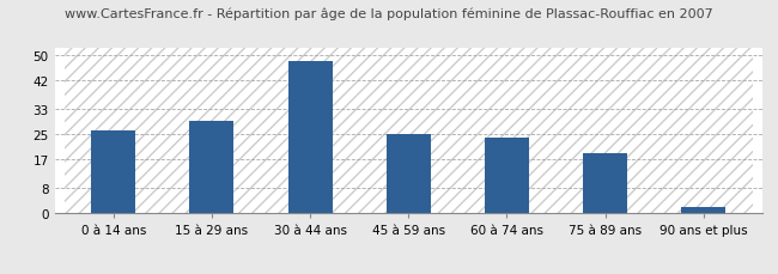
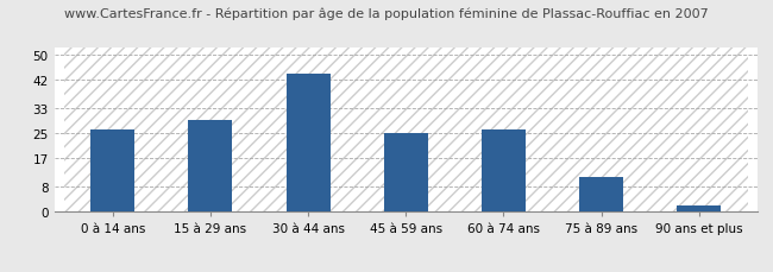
30 à 44 ans: 48 -> 44
60 à 74 ans: 24 -> 26
75 à 89 ans: 19 -> 11
